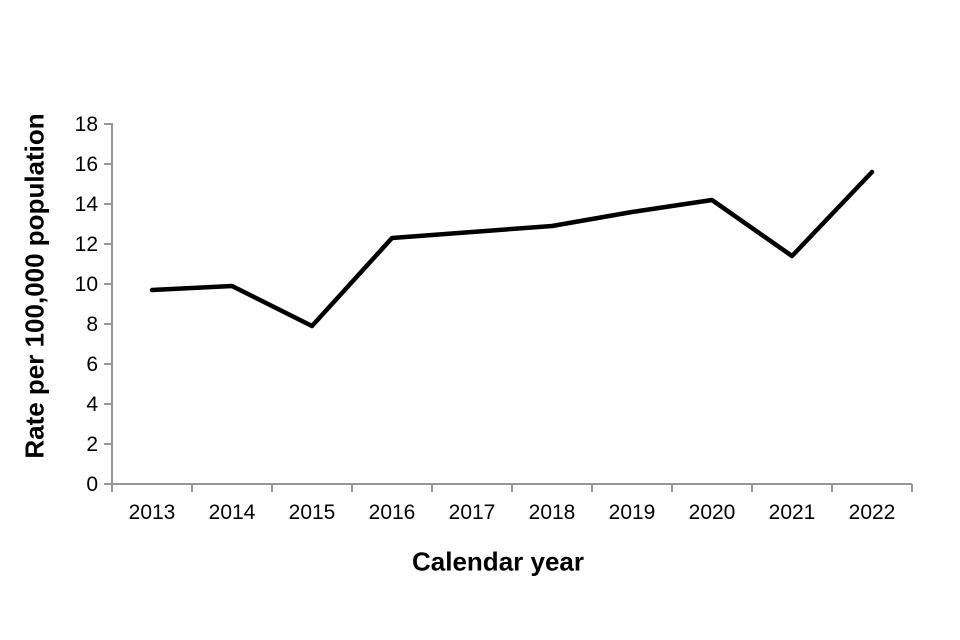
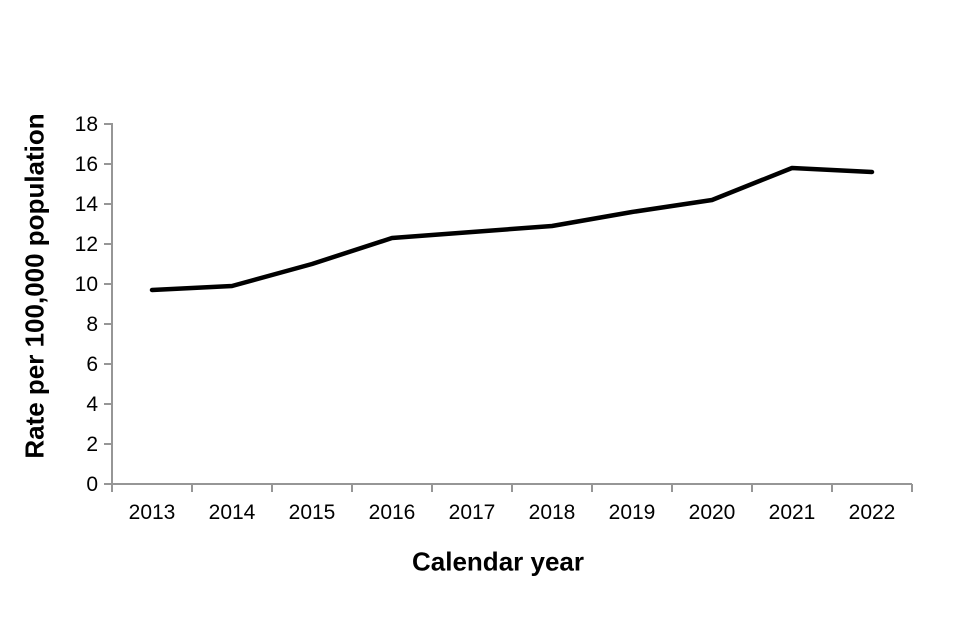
2015: 7.9 -> 11.0
2021: 11.4 -> 15.8
